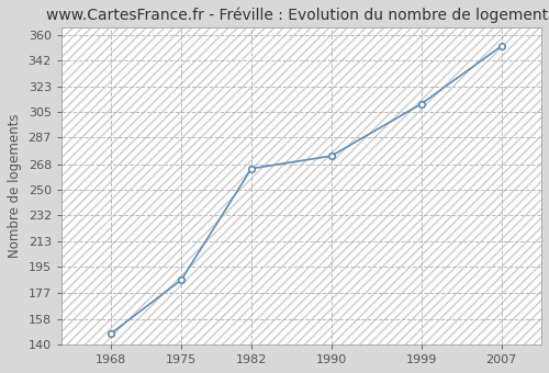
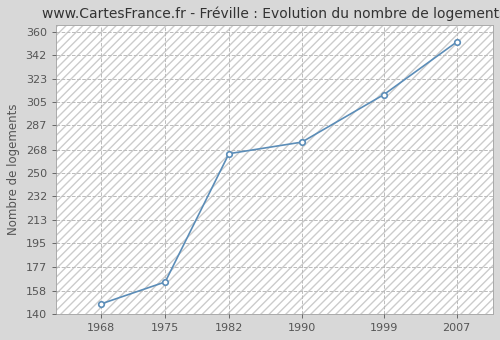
1975: 186 -> 165
